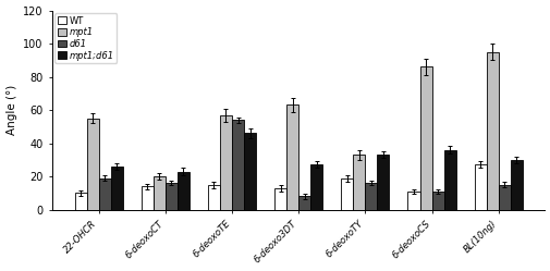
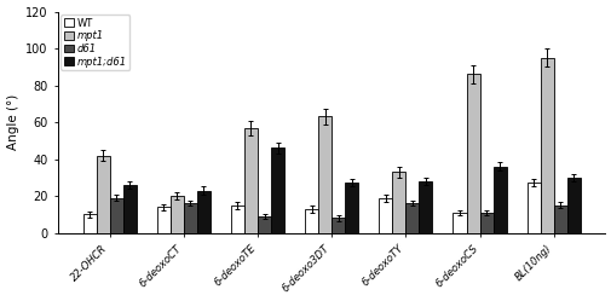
mpt1/22-OHCR: 55 -> 42
d61/6-deoxoTE: 54 -> 9
mpt1;d61/6-deoxoTY: 33 -> 28
